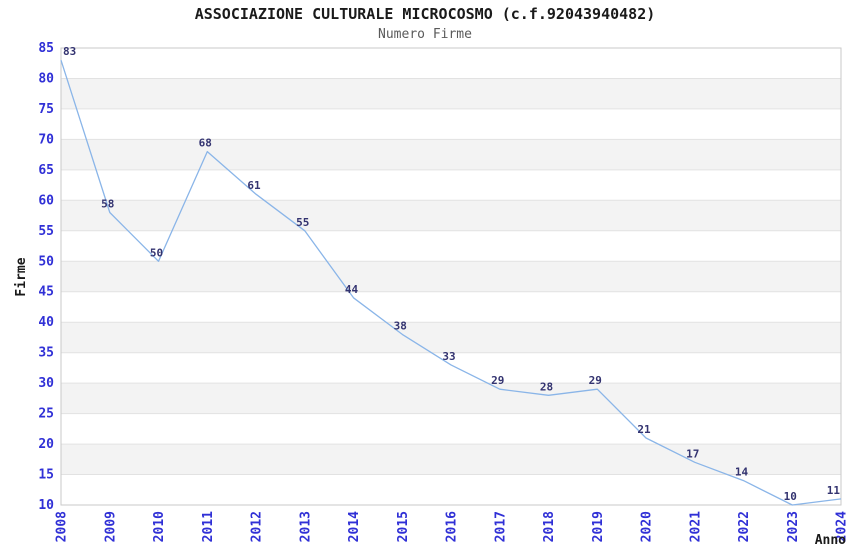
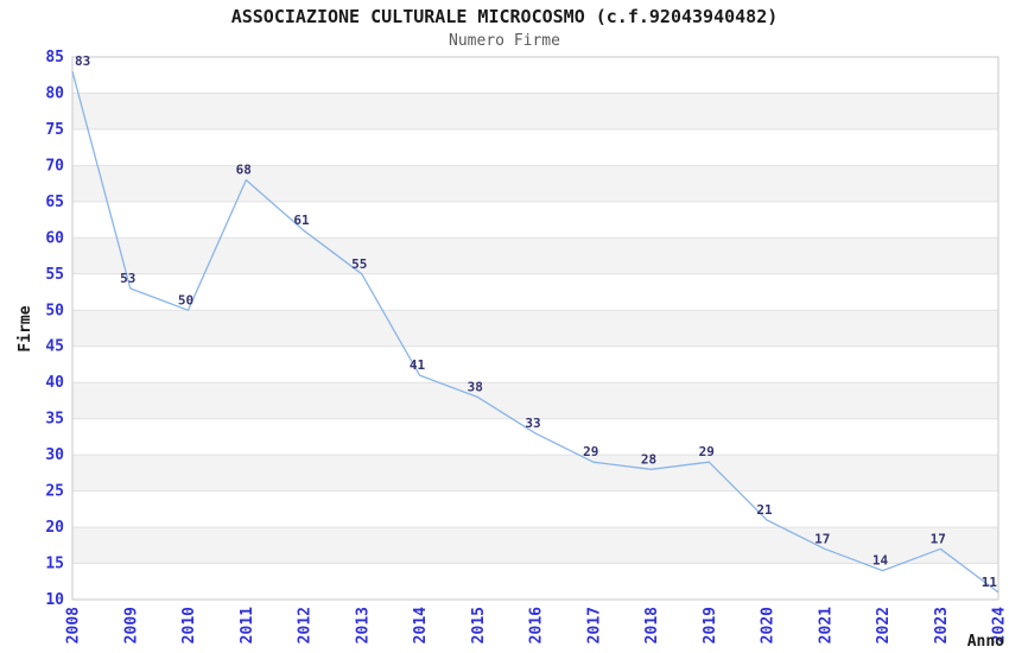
2009: 58 -> 53
2014: 44 -> 41
2023: 10 -> 17
